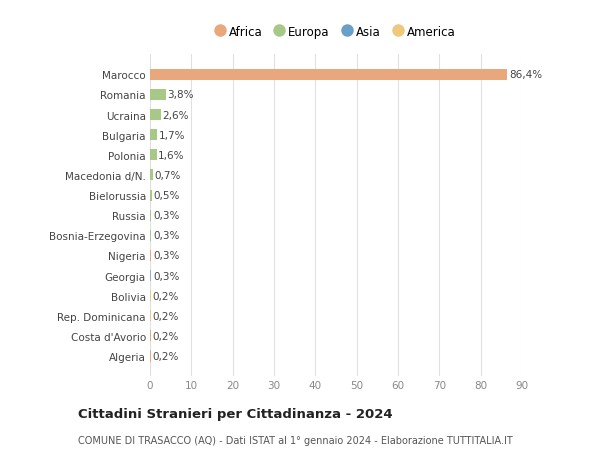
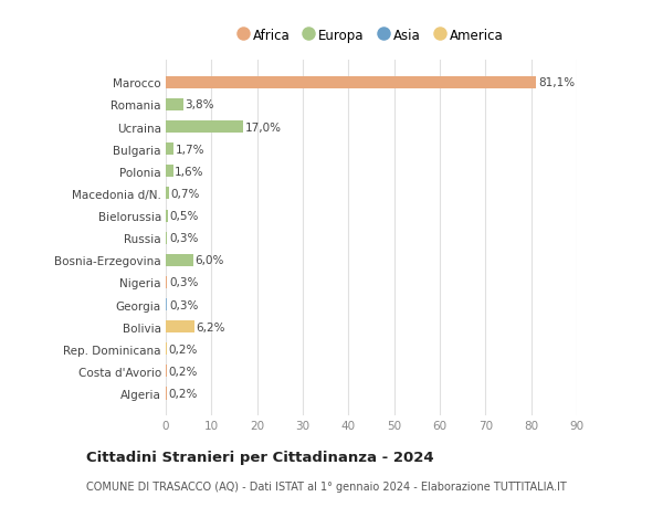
Marocco: 86,4% -> 81,1%
Ucraina: 2,6% -> 17,0%
Bosnia-Erzegovina: 0,3% -> 6,0%
Bolivia: 0,2% -> 6,2%
